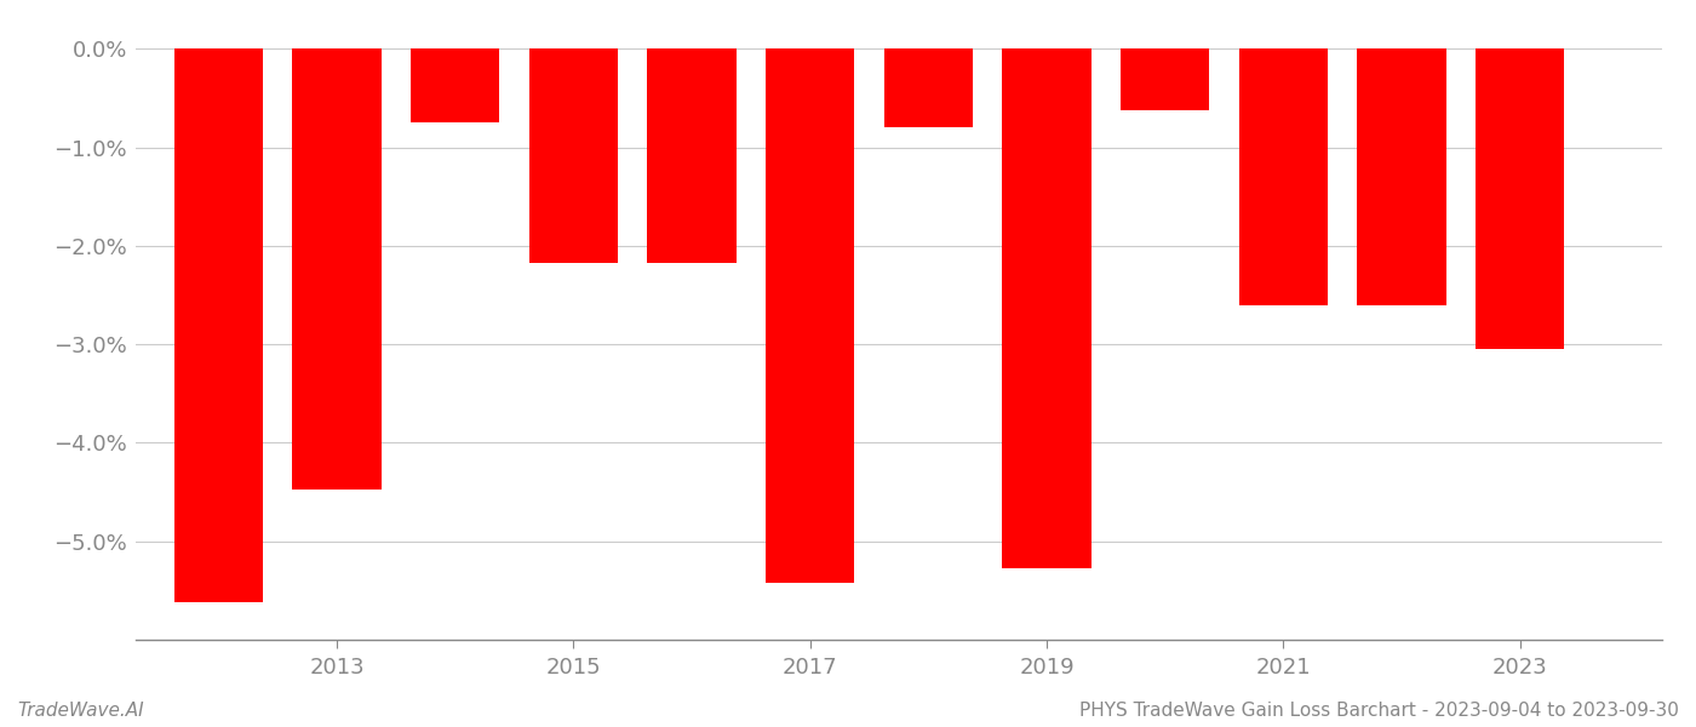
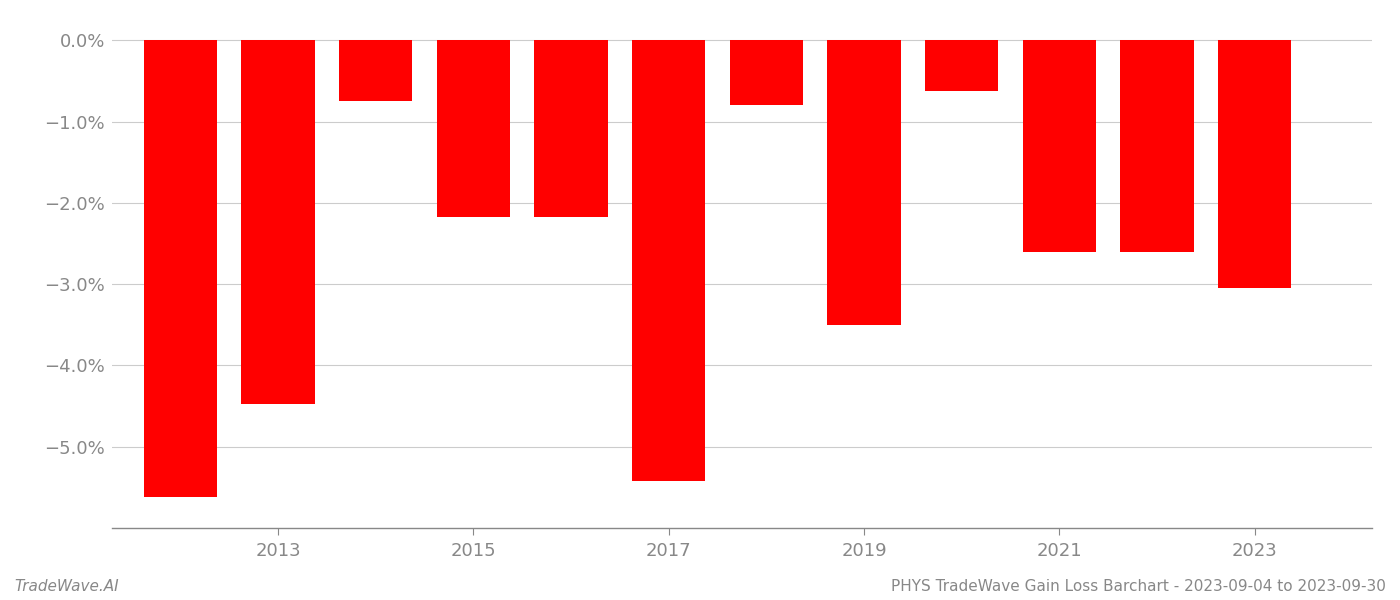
2019: -5.28% -> -3.50%
